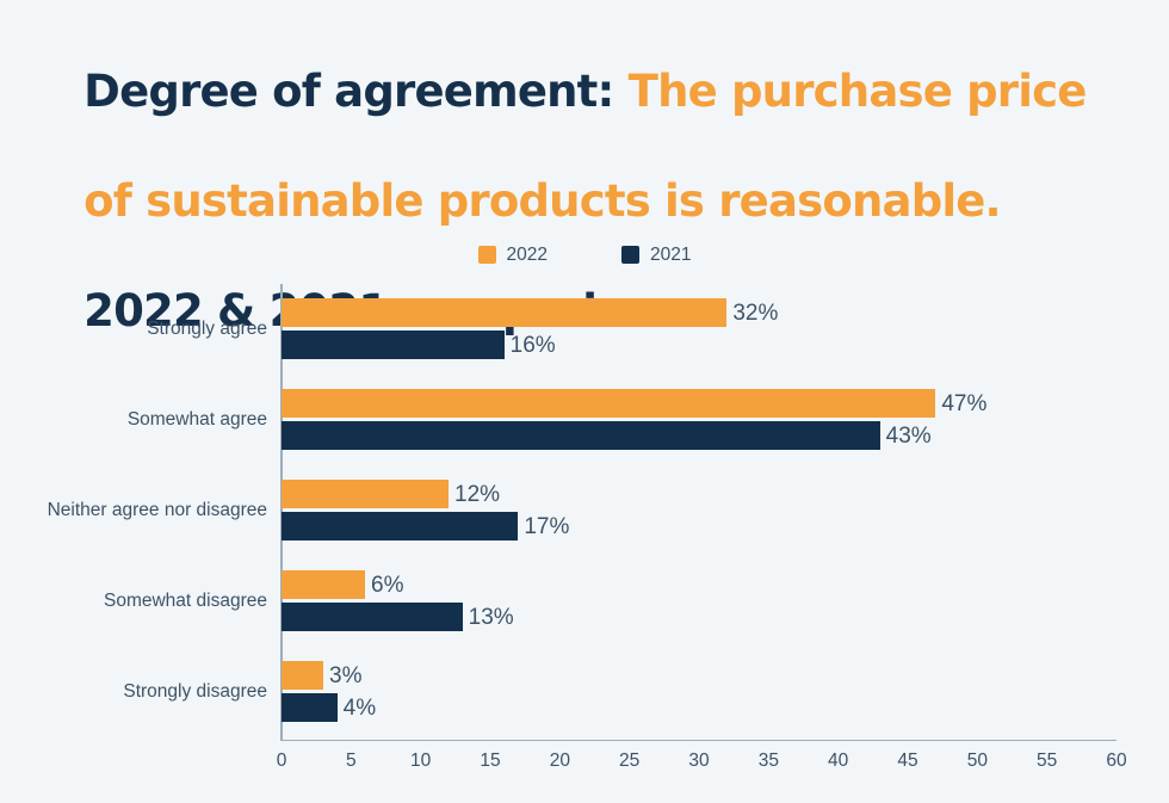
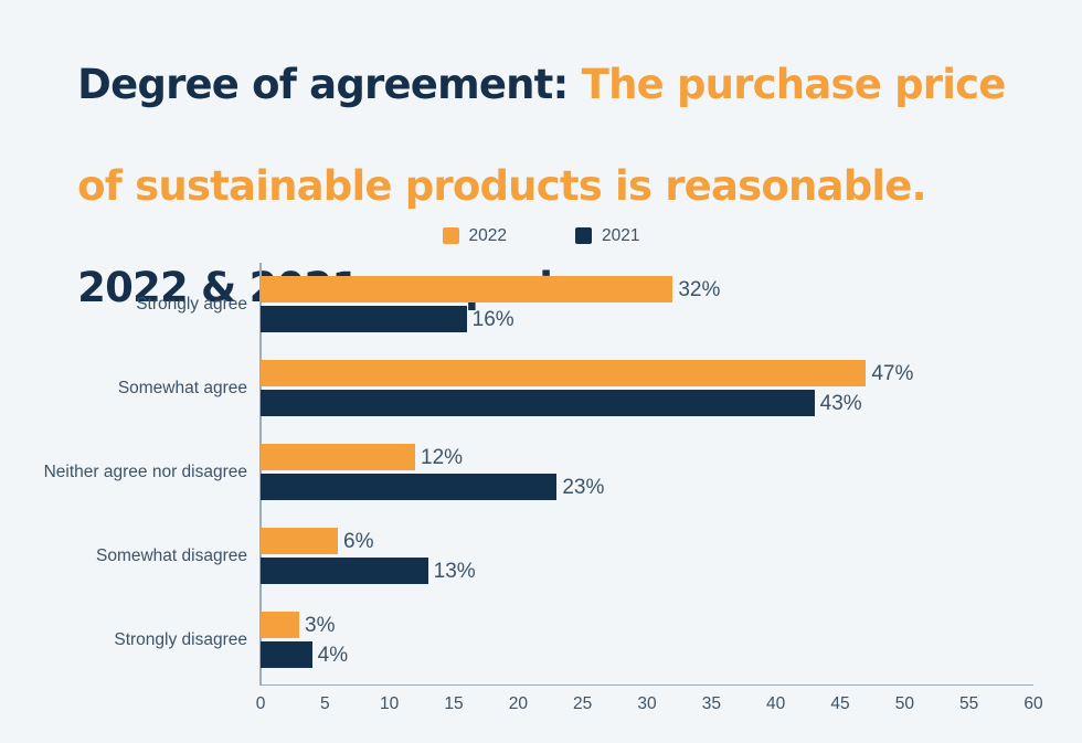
2021/Neither agree nor disagree: 17% -> 23%
